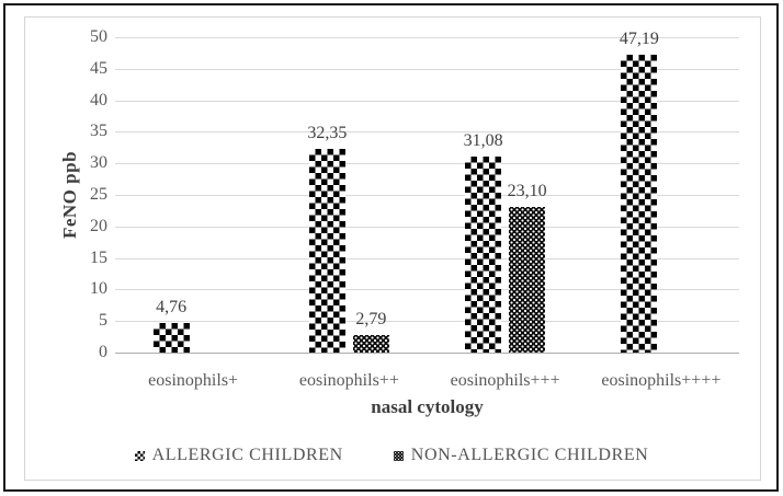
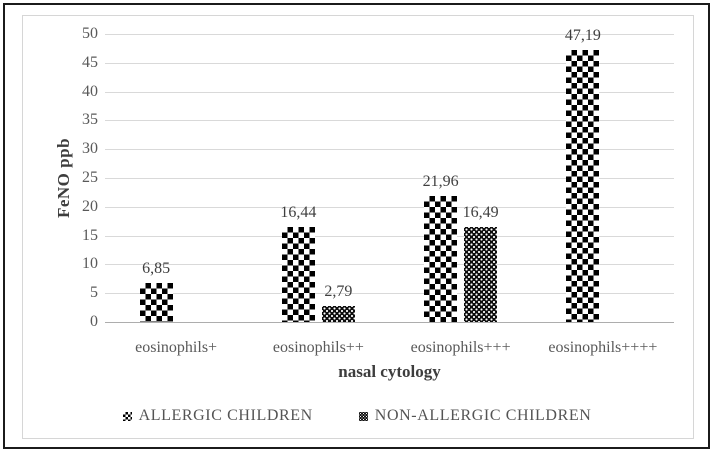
ALLERGIC CHILDREN/eosinophils+: 4,76 -> 6,85
ALLERGIC CHILDREN/eosinophils++: 32,35 -> 16,44
ALLERGIC CHILDREN/eosinophils+++: 31,08 -> 21,96
NON-ALLERGIC CHILDREN/eosinophils+++: 23,10 -> 16,49
